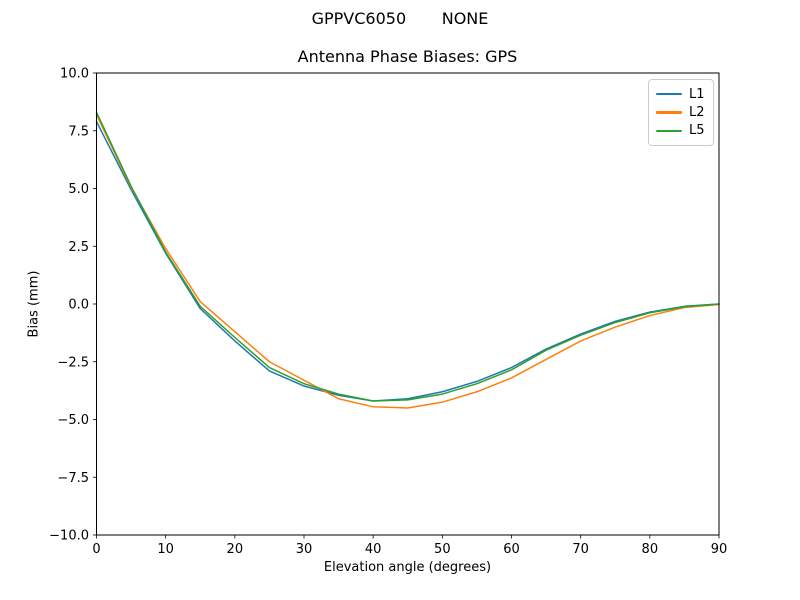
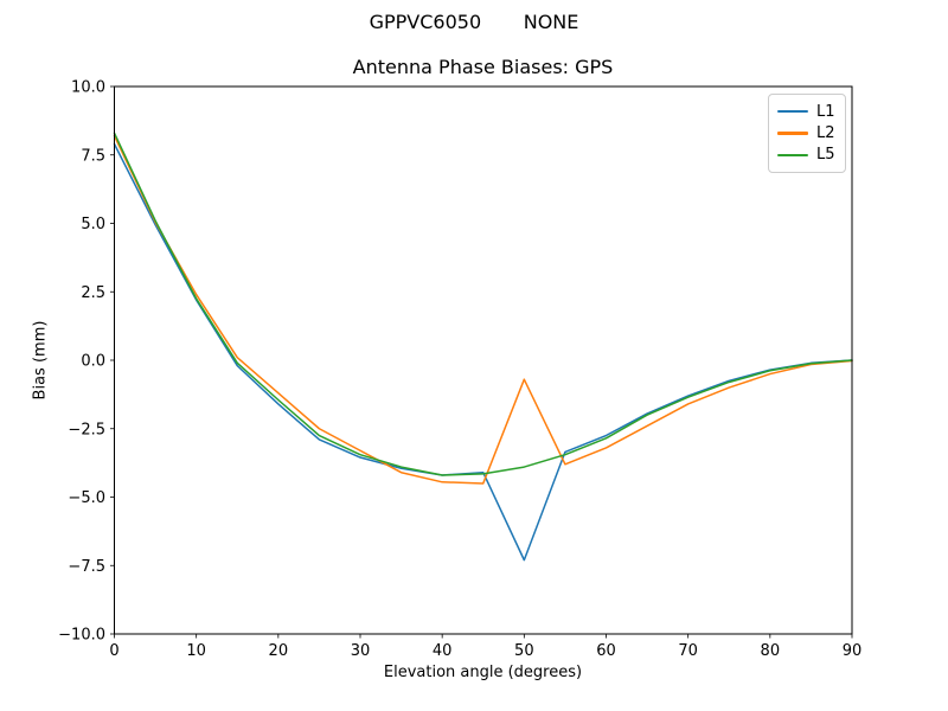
L1/50: -3.8 -> -7.3
L2/50: -4.2 -> -0.7
